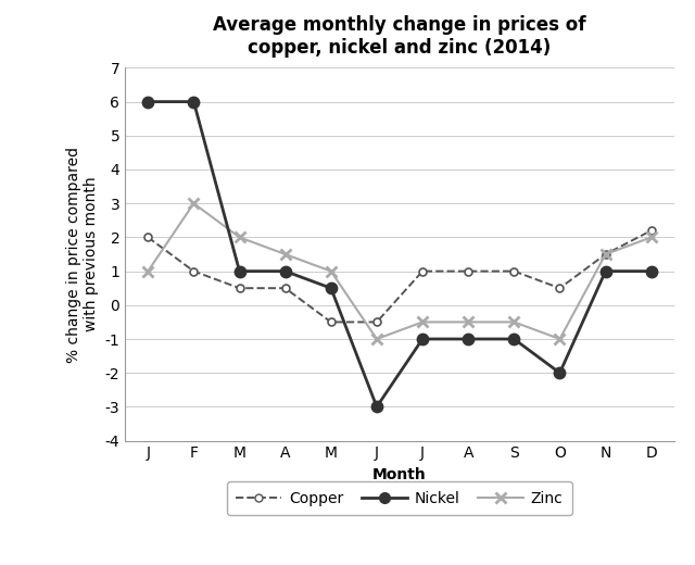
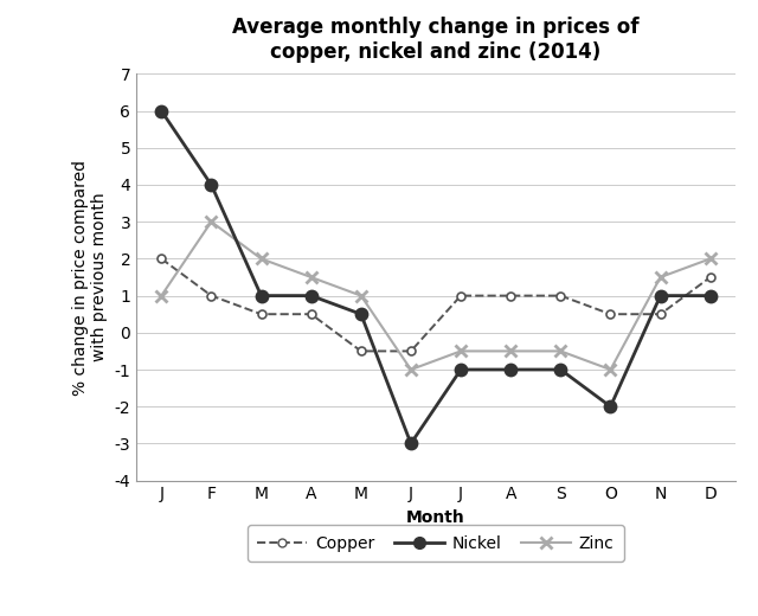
Nickel/F: 6.0 -> 4.0
Copper/N: 1.5 -> 0.5
Copper/D: 2.2 -> 1.5
